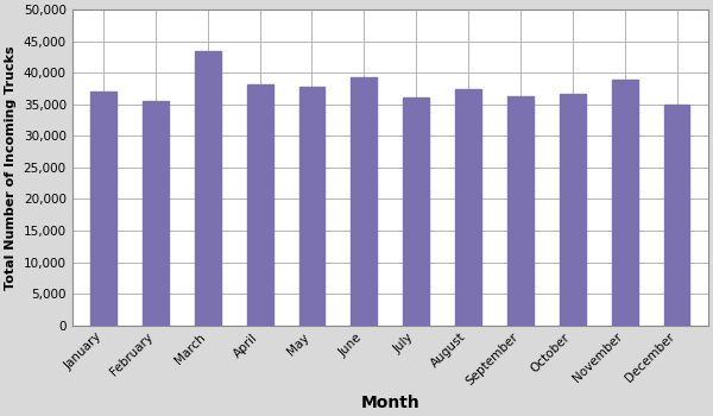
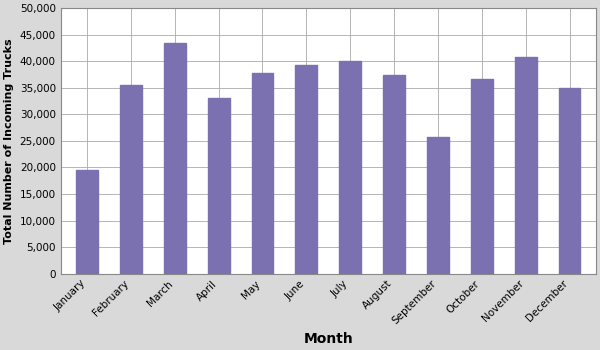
January: 37,000 -> 19,600
April: 38,200 -> 33,000
July: 36,000 -> 40,000
September: 36,300 -> 25,800
November: 39,000 -> 40,800
